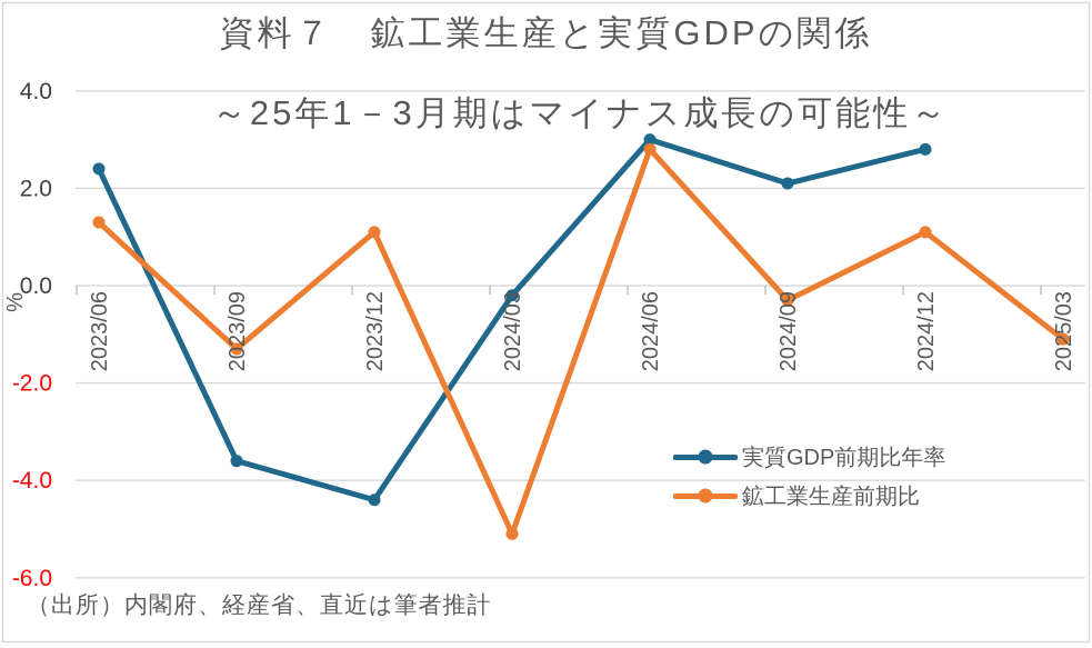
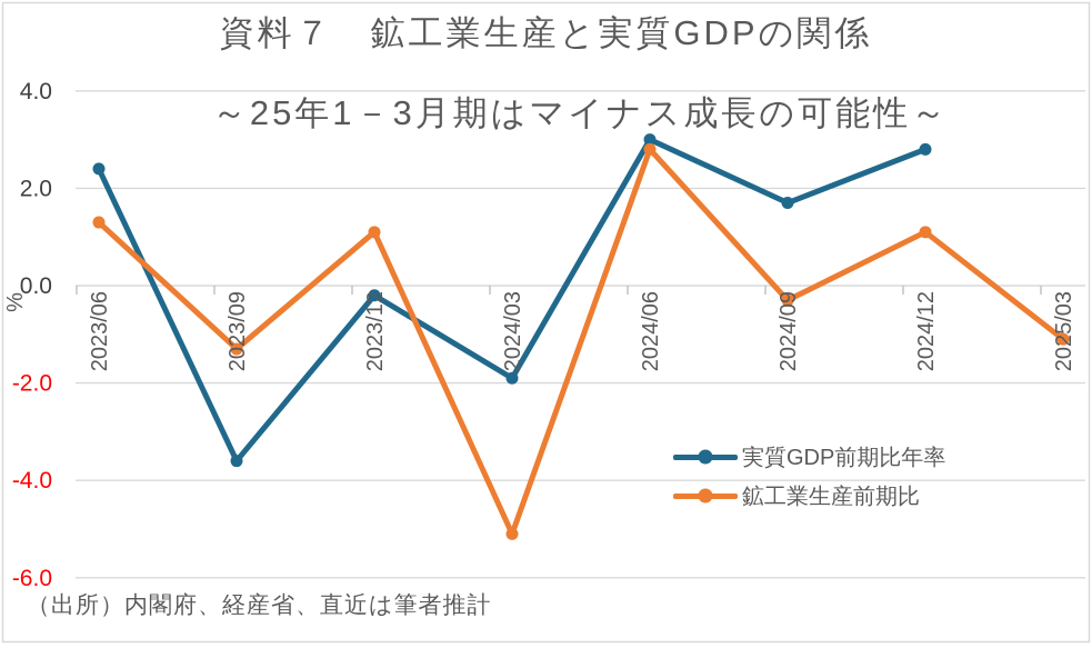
実質GDP前期比年率/2023/12: -4.4 -> -0.2
実質GDP前期比年率/2024/03: -0.2 -> -1.9
実質GDP前期比年率/2024/09: 2.1 -> 1.7
